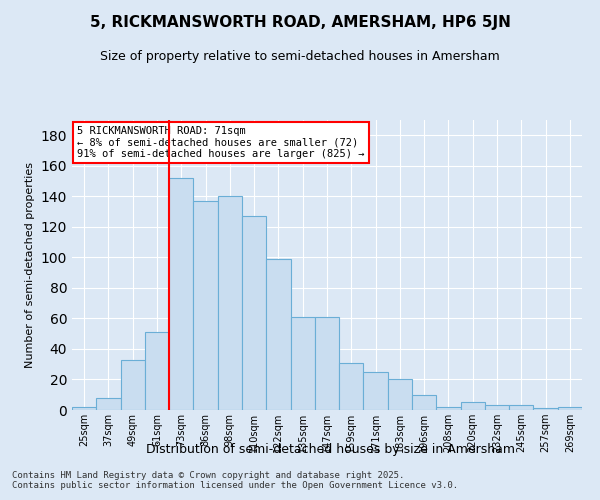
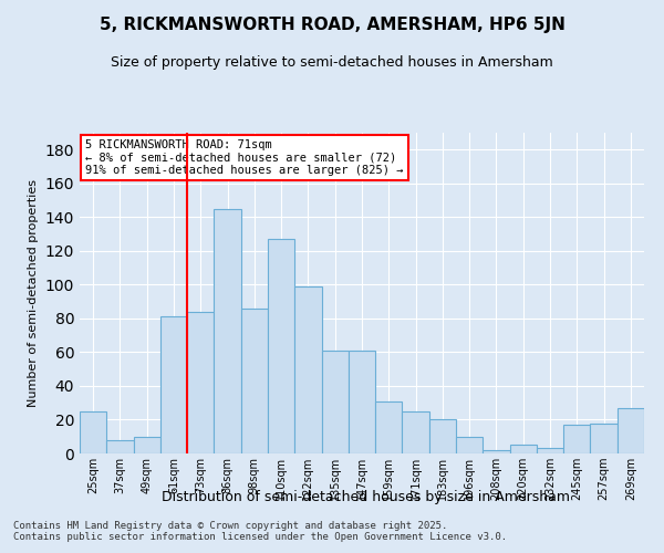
25sqm: 2 -> 25
49sqm: 33 -> 10
61sqm: 51 -> 81
73sqm: 152 -> 84
86sqm: 137 -> 145
98sqm: 140 -> 86
245sqm: 3 -> 17
257sqm: 1 -> 18
269sqm: 2 -> 27
